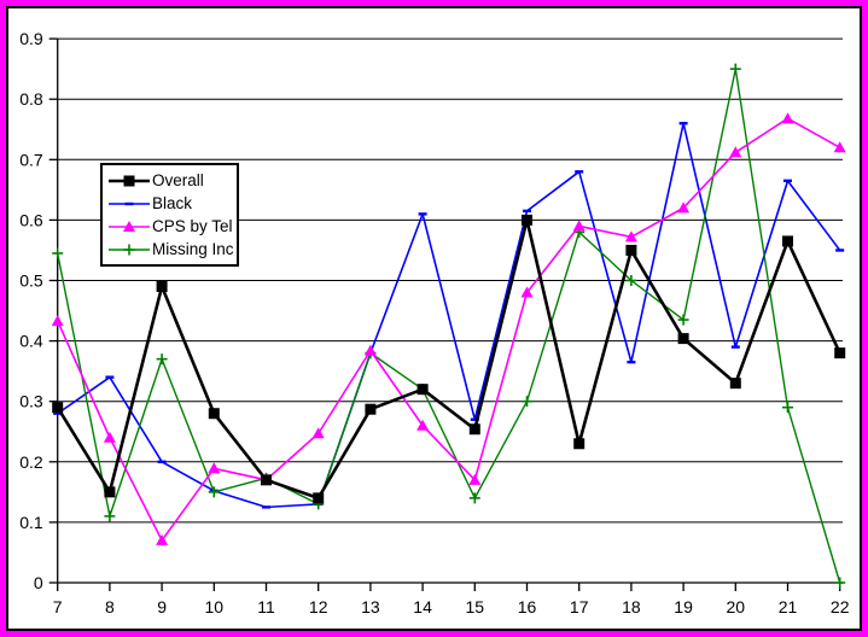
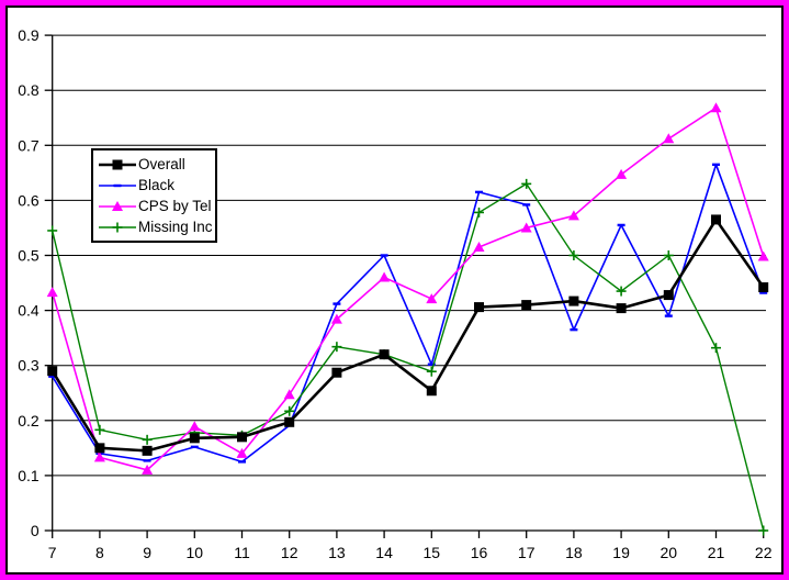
Black/8: 0.34 -> 0.14
CPS by Tel/8: 0.24 -> 0.13
Missing Inc/8: 0.11 -> 0.18
Overall/9: 0.49 -> 0.14
Black/9: 0.20 -> 0.13
CPS by Tel/9: 0.07 -> 0.11
Missing Inc/9: 0.37 -> 0.17
Overall/10: 0.28 -> 0.17
Missing Inc/10: 0.15 -> 0.18
CPS by Tel/11: 0.17 -> 0.14
Overall/12: 0.14 -> 0.20
Black/12: 0.13 -> 0.19
Missing Inc/12: 0.13 -> 0.22
Black/13: 0.38 -> 0.41
Missing Inc/13: 0.38 -> 0.33
Black/14: 0.61 -> 0.50
CPS by Tel/14: 0.26 -> 0.46
Black/15: 0.27 -> 0.30
CPS by Tel/15: 0.17 -> 0.42
Missing Inc/15: 0.14 -> 0.29
Overall/16: 0.60 -> 0.41
CPS by Tel/16: 0.48 -> 0.52
Missing Inc/16: 0.30 -> 0.58
Overall/17: 0.23 -> 0.41
Black/17: 0.68 -> 0.59
CPS by Tel/17: 0.59 -> 0.55
Missing Inc/17: 0.58 -> 0.63
Overall/18: 0.55 -> 0.42
Black/19: 0.76 -> 0.56
CPS by Tel/19: 0.62 -> 0.65
Overall/20: 0.33 -> 0.43
Missing Inc/20: 0.85 -> 0.50
Missing Inc/21: 0.29 -> 0.33
Overall/22: 0.38 -> 0.44
Black/22: 0.55 -> 0.43
CPS by Tel/22: 0.72 -> 0.50
